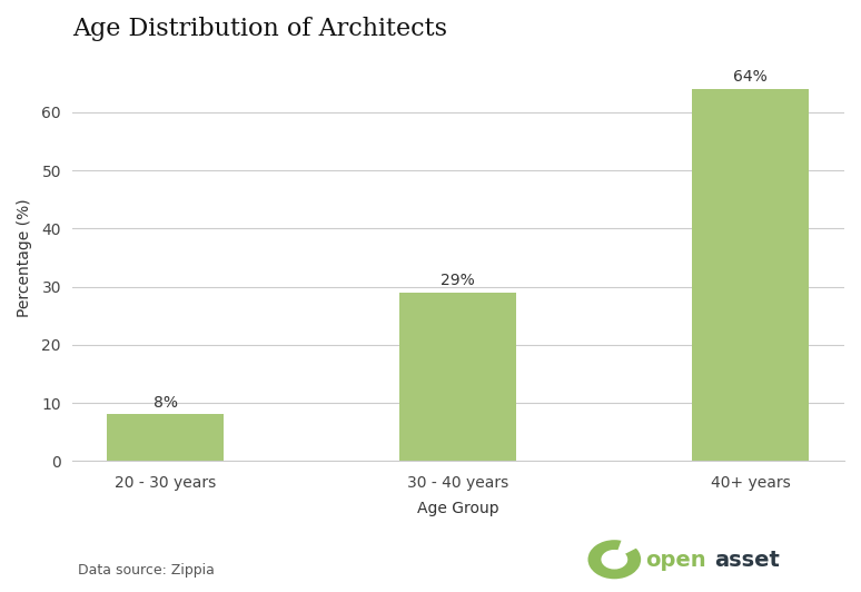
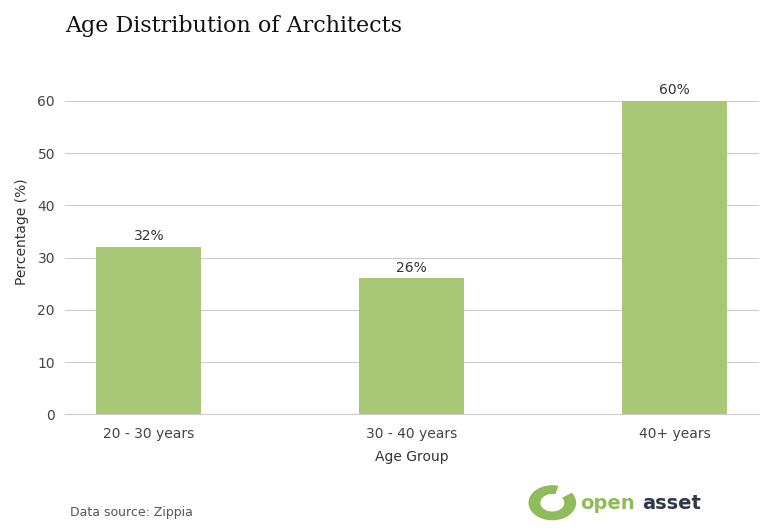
20 - 30 years: 8% -> 32%
30 - 40 years: 29% -> 26%
40+ years: 64% -> 60%
